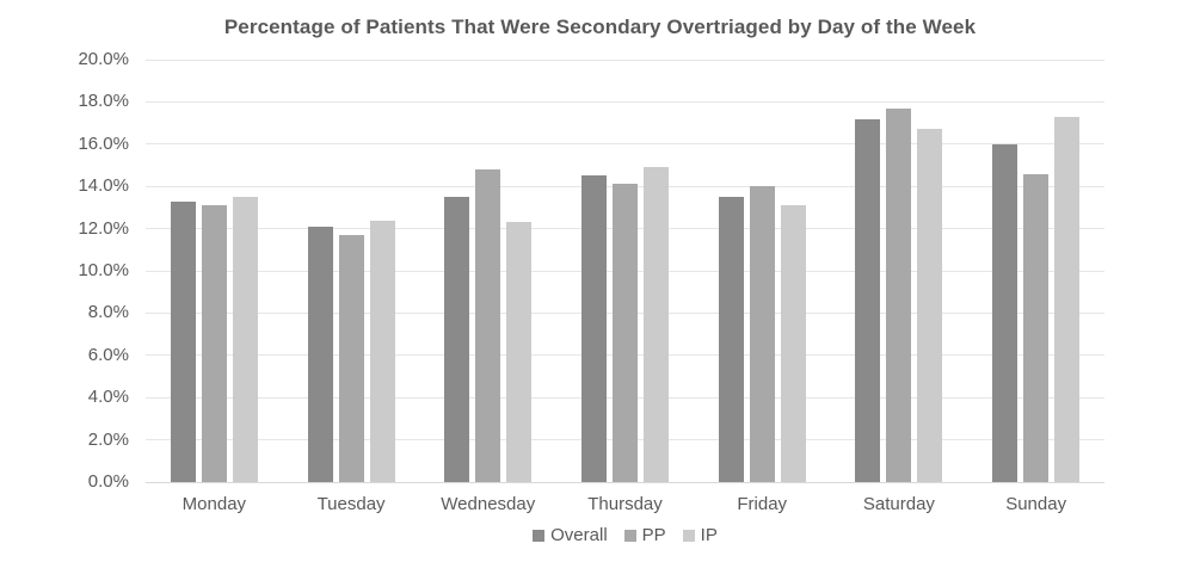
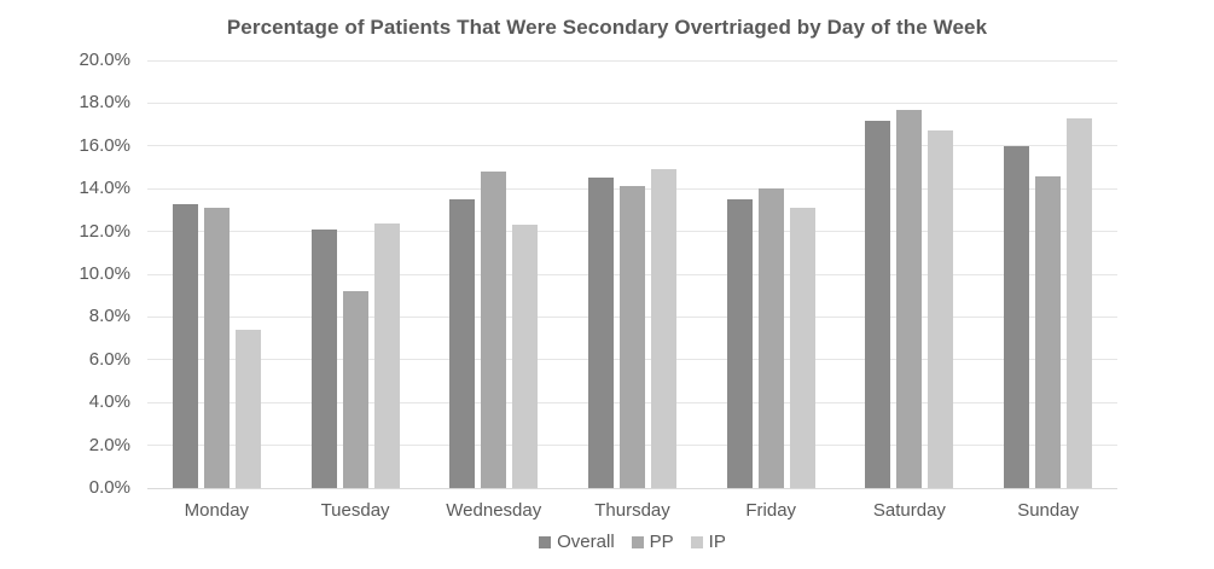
IP/Monday: 13.5% -> 7.4%
PP/Tuesday: 11.7% -> 9.2%
